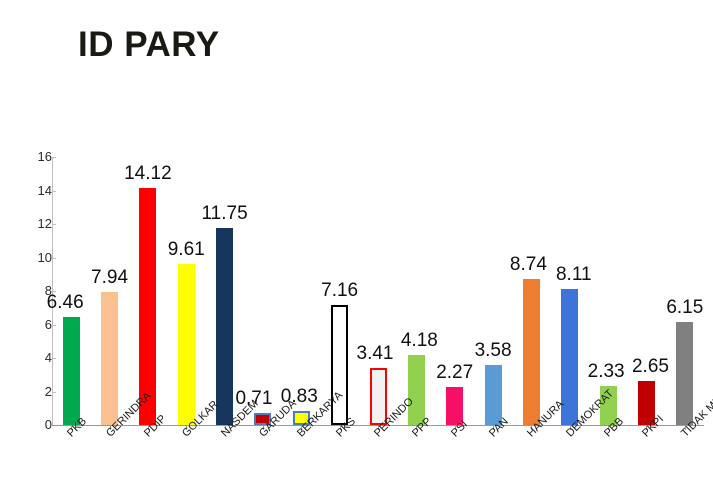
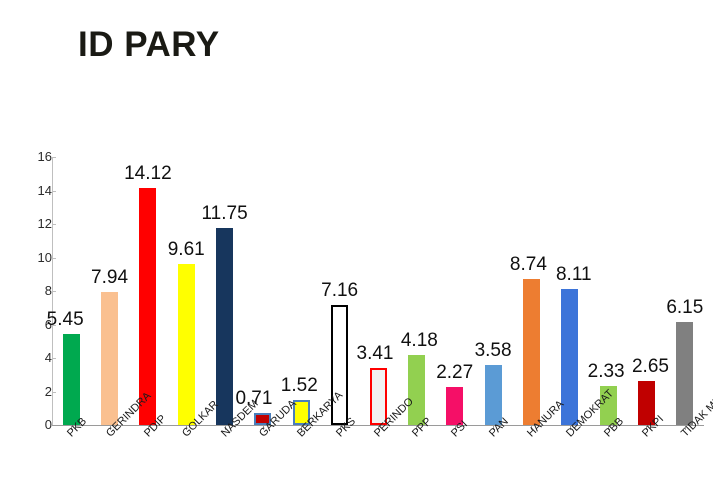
PKB: 6.46 -> 5.45
BERKARYA: 0.83 -> 1.52
